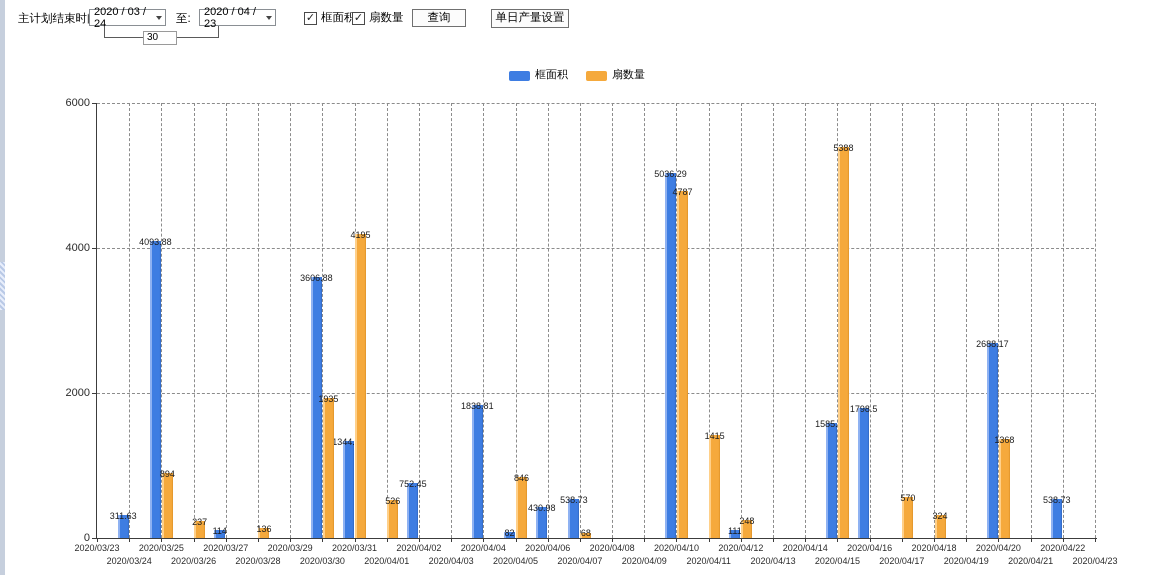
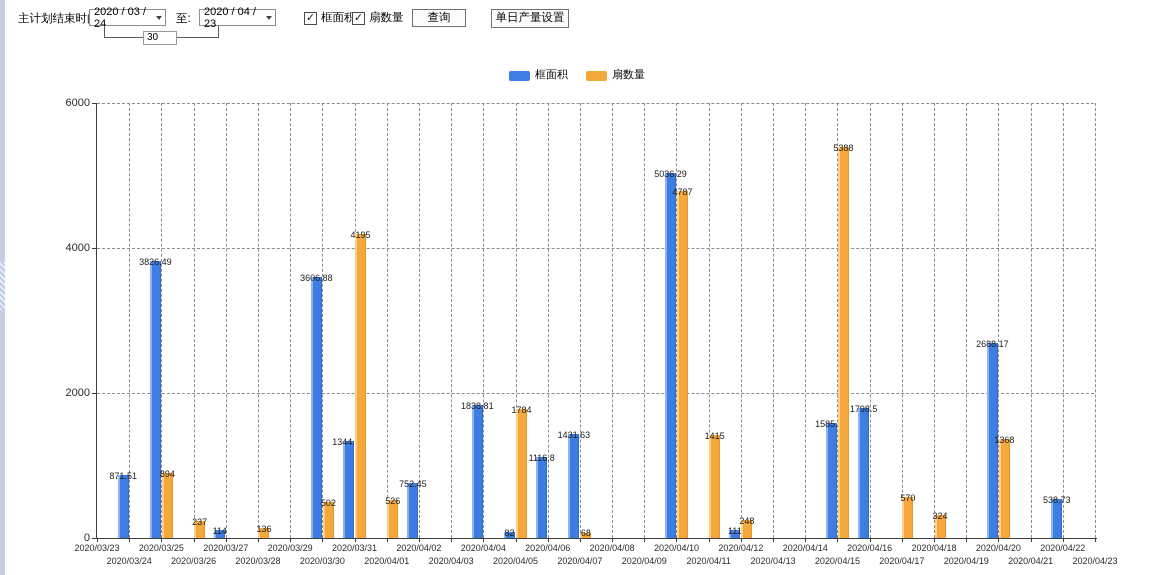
框面积/2020/03/24: 311.63 -> 871.51
框面积/2020/03/25: 4093.88 -> 3826.49
扇数量/2020/03/30: 1935 -> 502
扇数量/2020/04/05: 846 -> 1784
框面积/2020/04/06: 430.98 -> 1116.8
框面积/2020/04/07: 538.73 -> 1431.63
